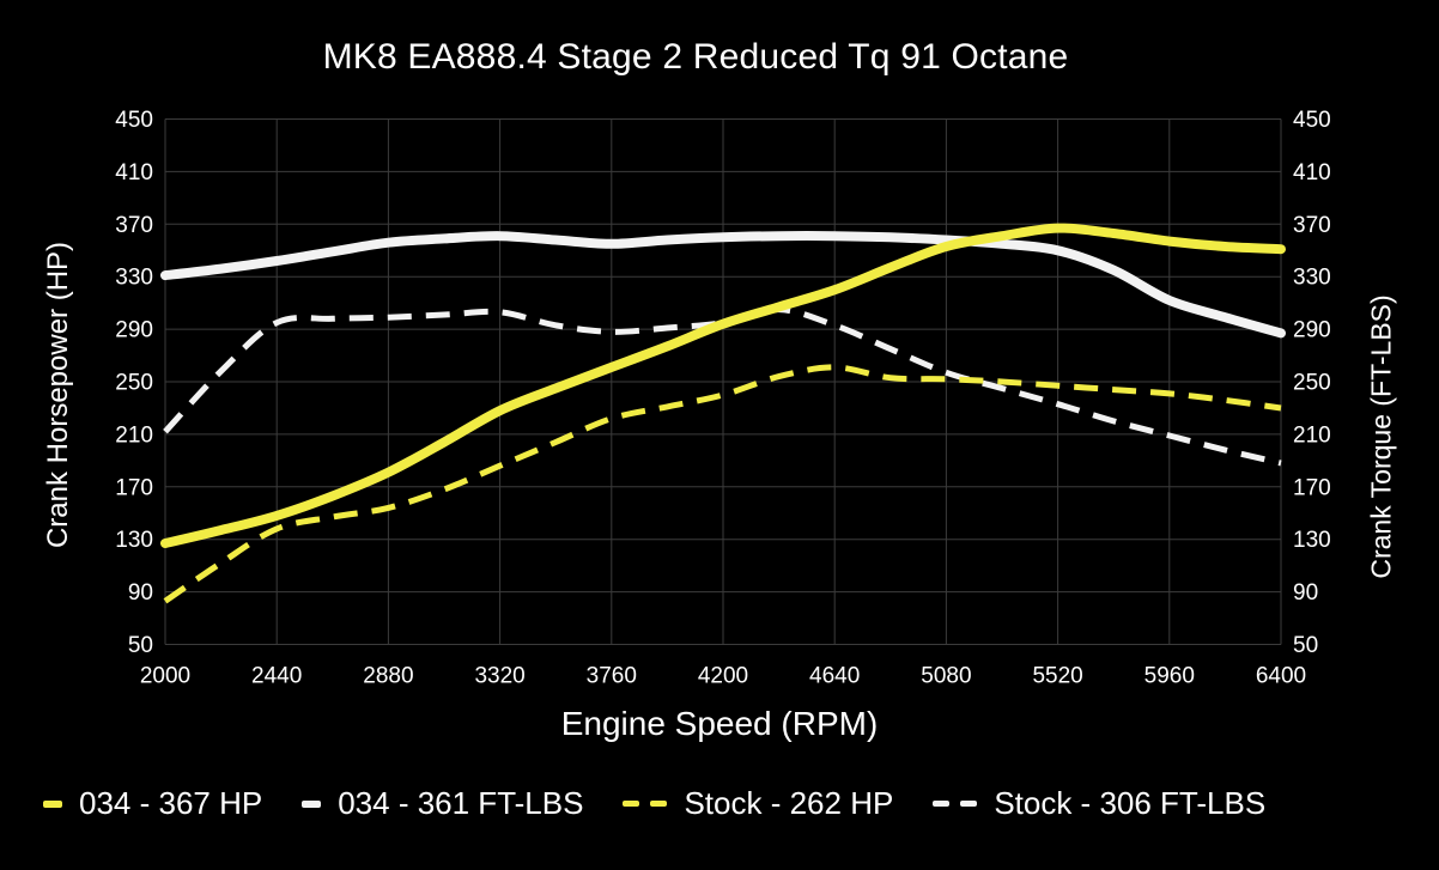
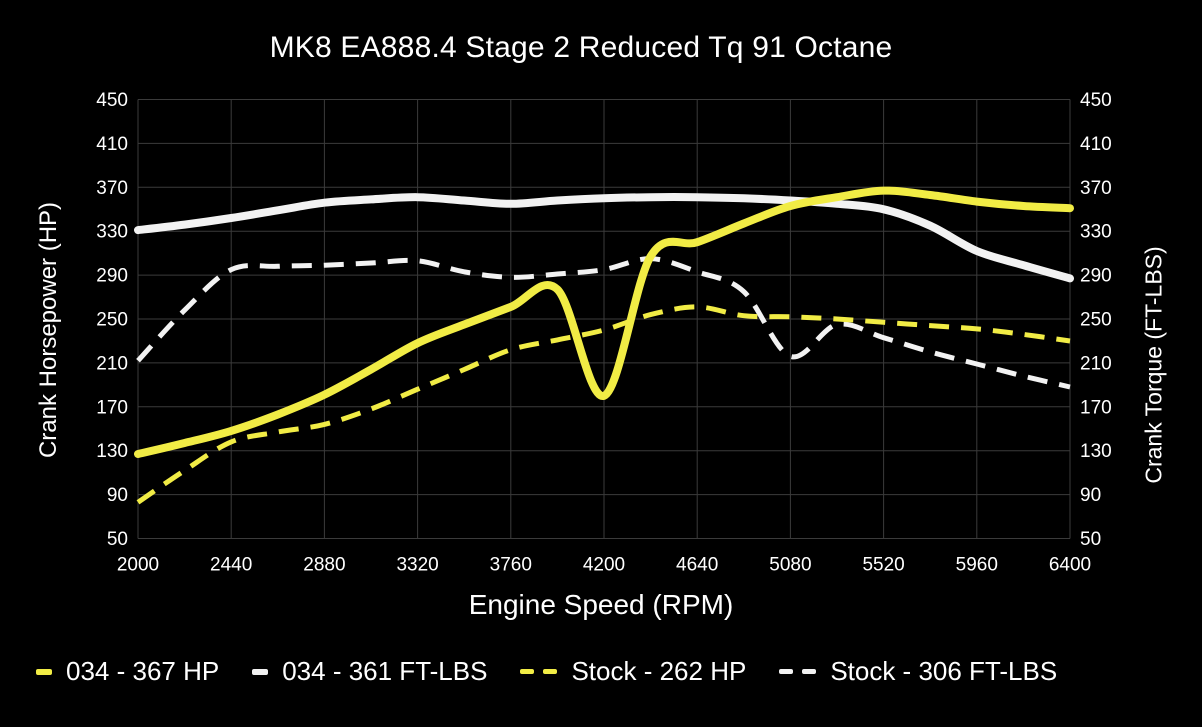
034 - 367 HP/4200: 294 -> 180
Stock - 306 FT-LBS/5080: 257 -> 216
